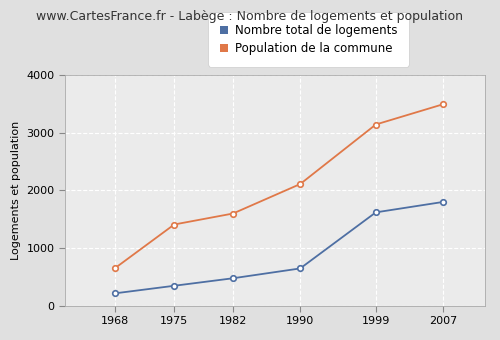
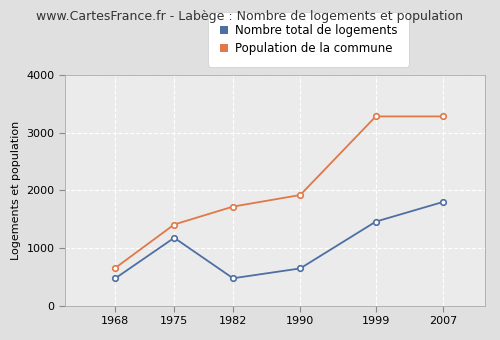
Nombre total de logements/1968: 220 -> 480
Nombre total de logements/1975: 350 -> 1180
Population de la commune/1982: 1600 -> 1720
Population de la commune/1990: 2110 -> 1920
Nombre total de logements/1999: 1620 -> 1460
Population de la commune/1999: 3140 -> 3280
Population de la commune/2007: 3490 -> 3280
